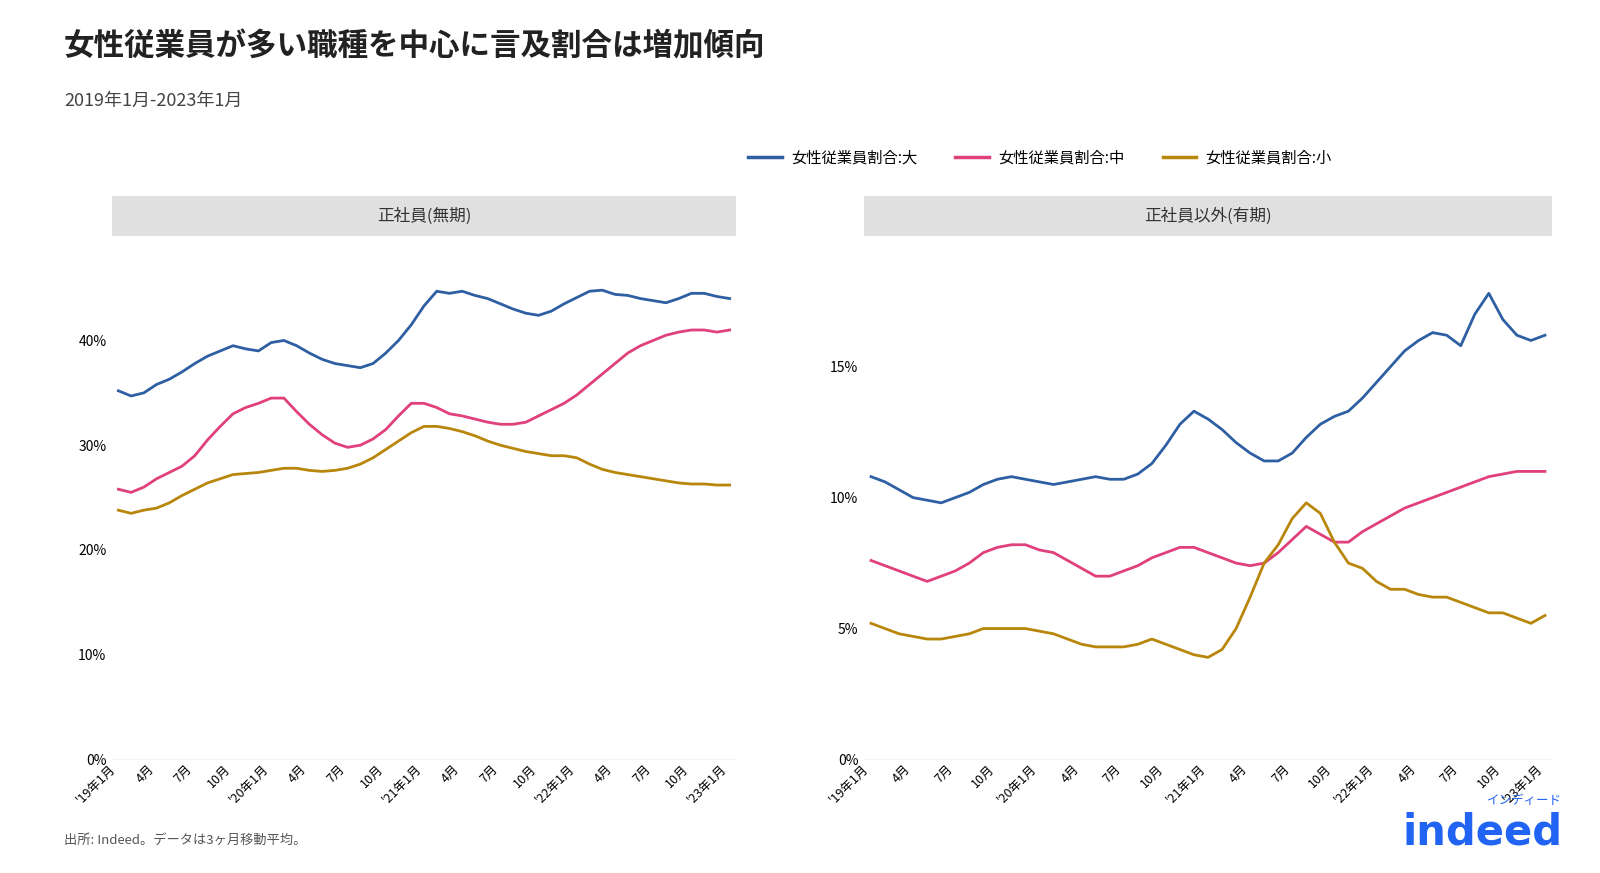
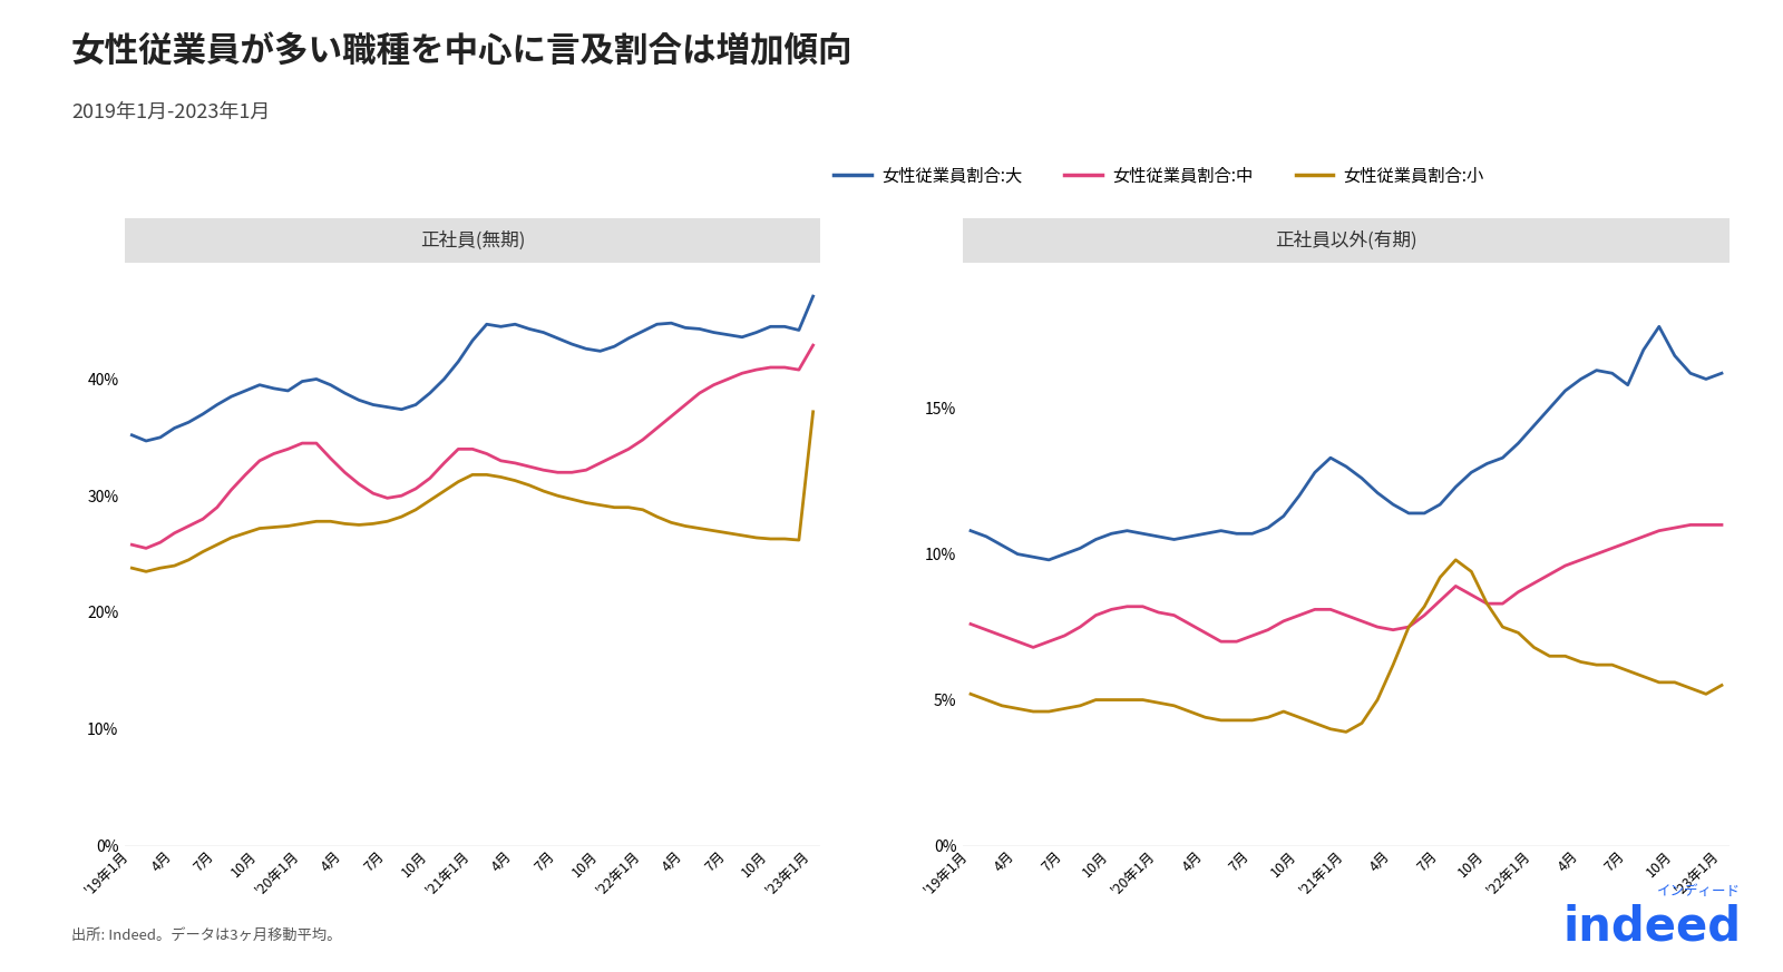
女性従業員割合:大/'23年1月: 44.0% -> 47.1%
女性従業員割合:中/'23年1月: 41.0% -> 42.9%
女性従業員割合:小/'23年1月: 26.2% -> 37.2%
